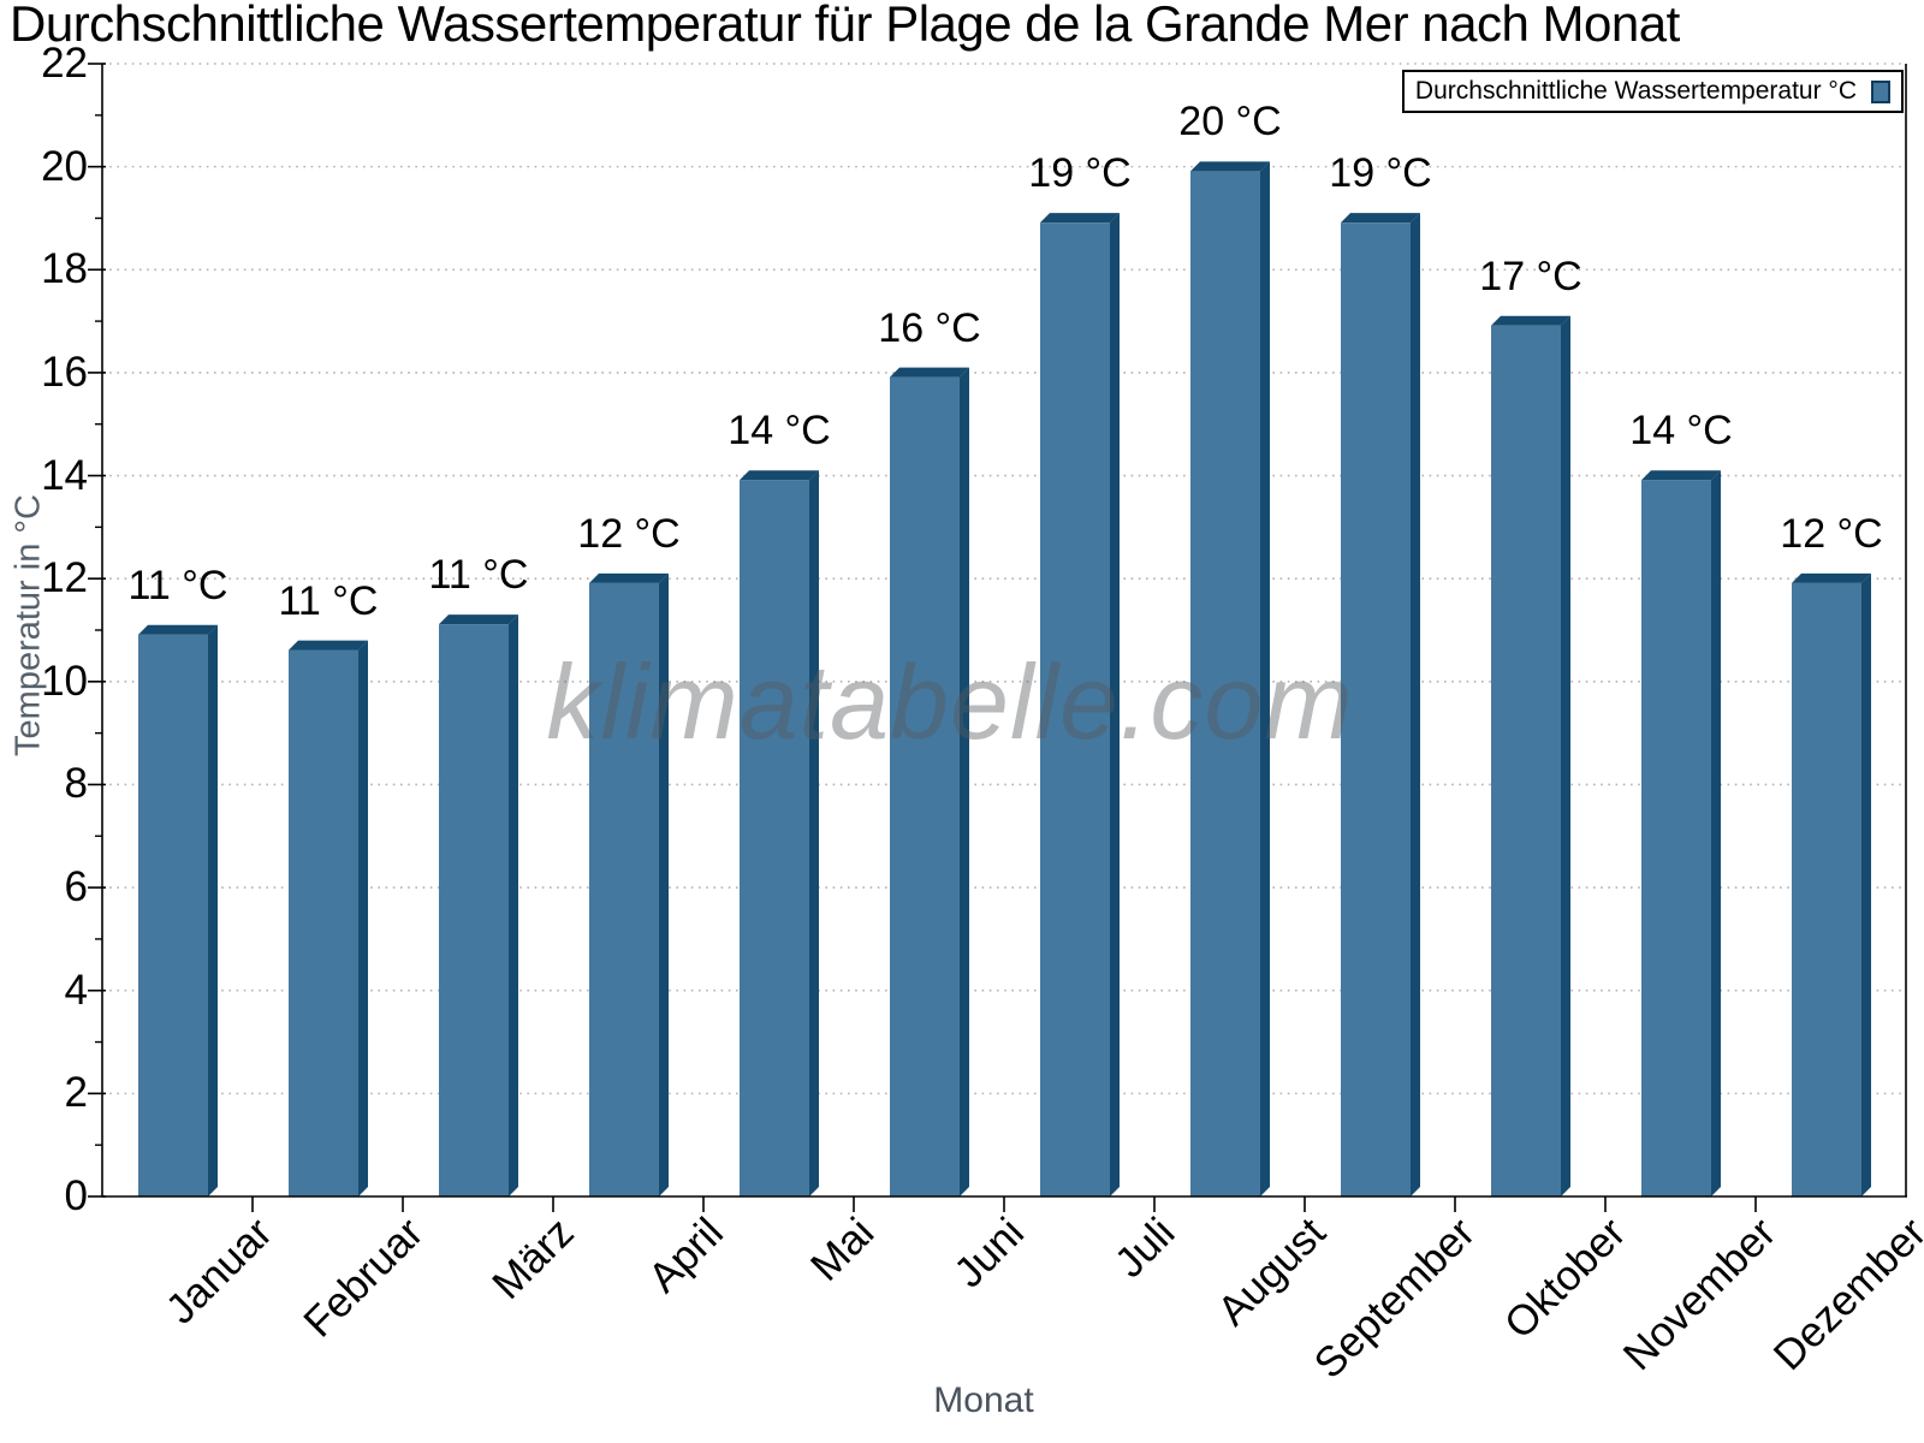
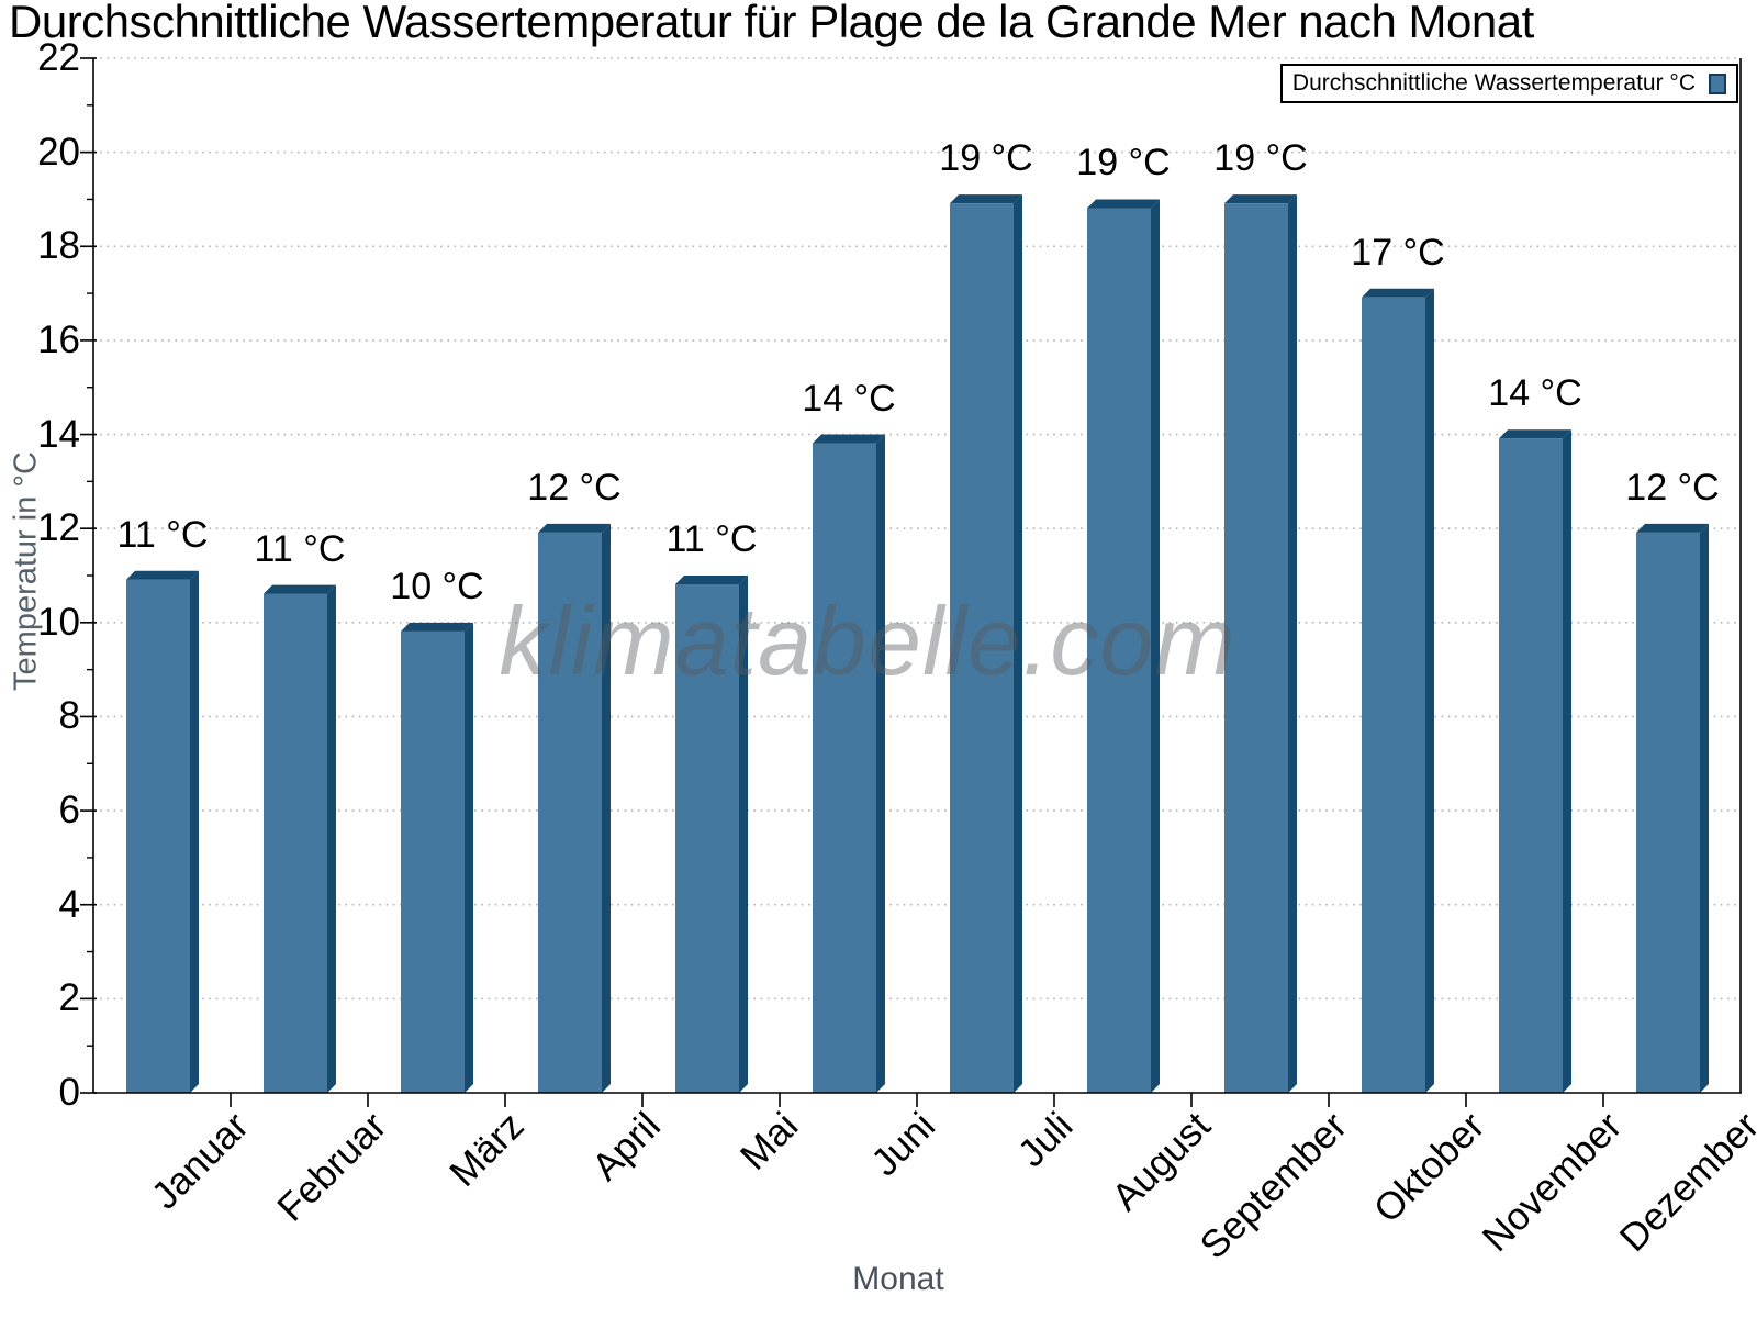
März: 11 -> 10
Mai: 14 -> 11
Juni: 16 -> 14
August: 20 -> 19
